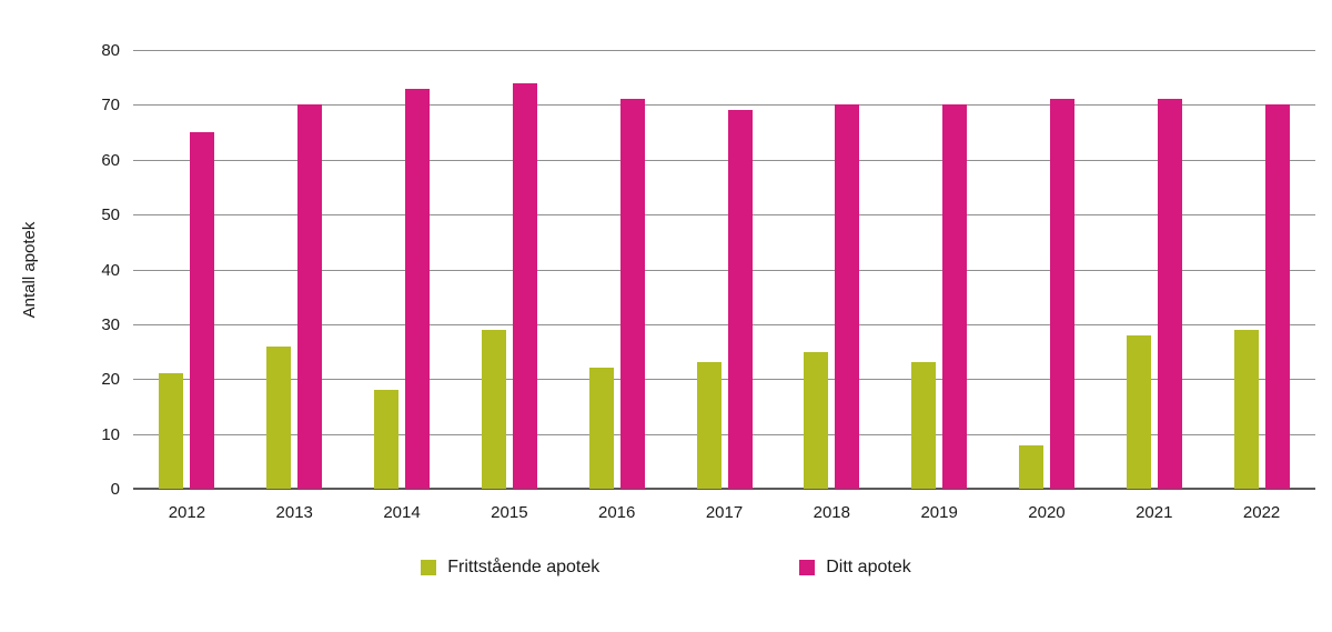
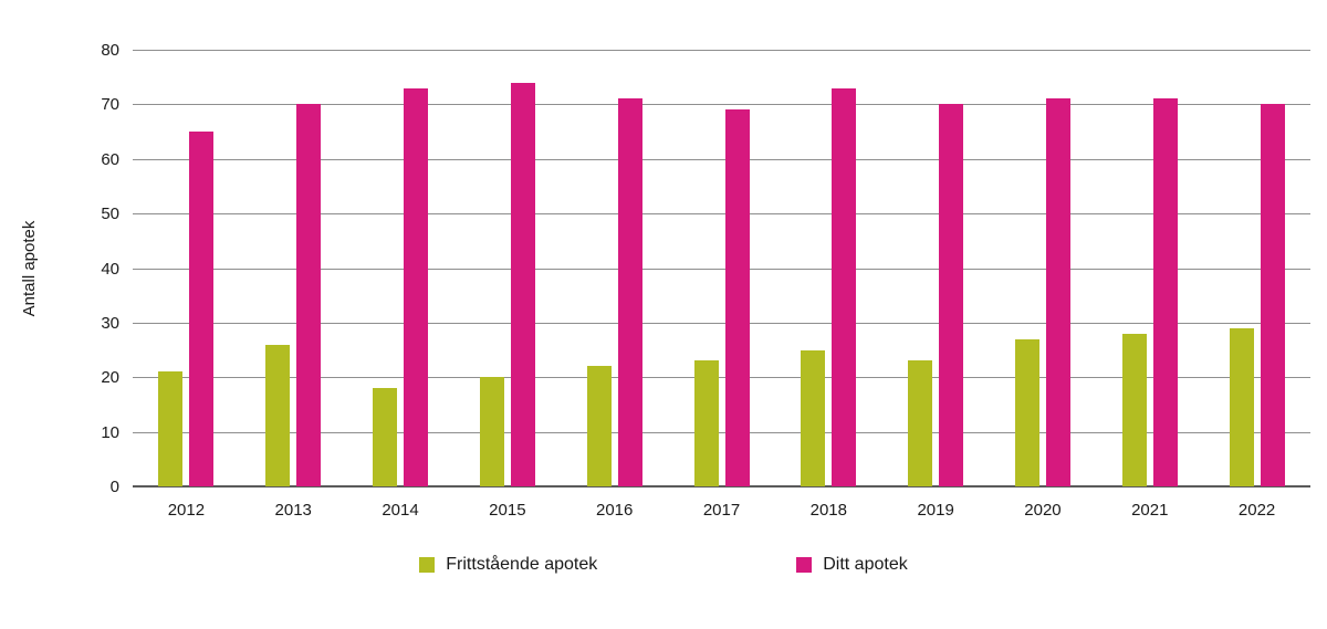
Frittstående apotek/2015: 29 -> 20
Ditt apotek/2018: 70 -> 73
Frittstående apotek/2020: 8 -> 27
